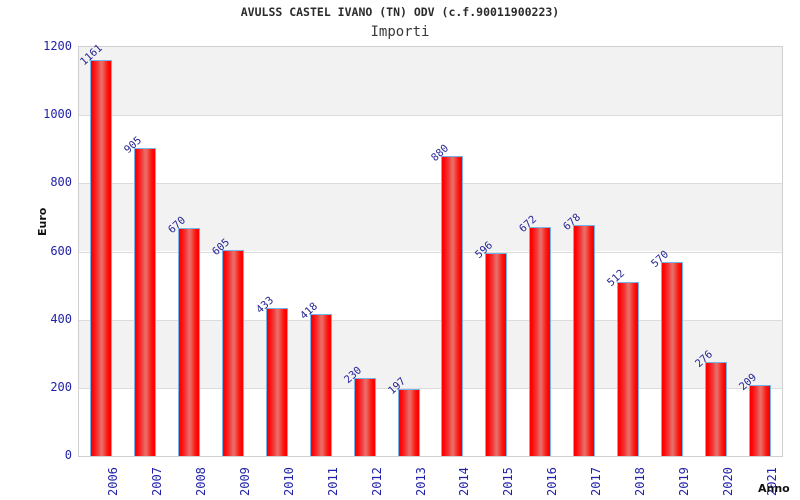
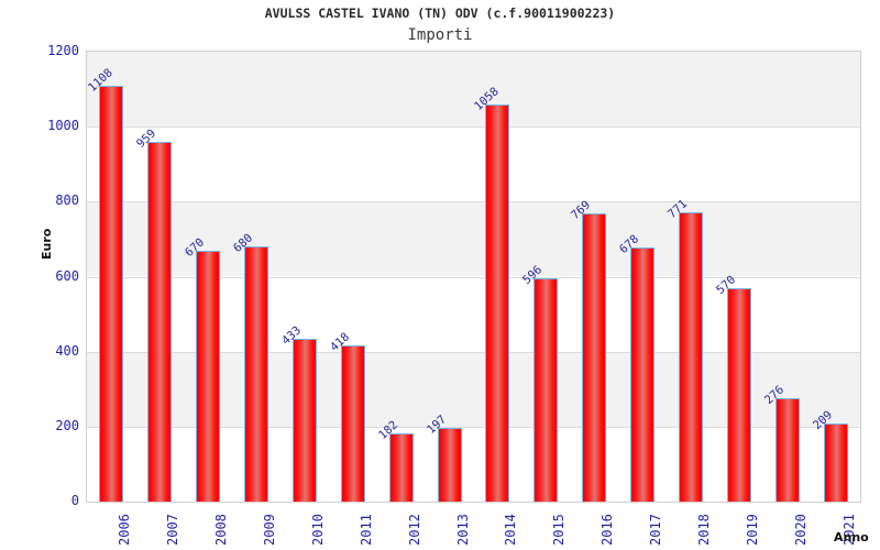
2006: 1161 -> 1108
2007: 905 -> 959
2009: 605 -> 680
2012: 230 -> 182
2014: 880 -> 1058
2016: 672 -> 769
2018: 512 -> 771
